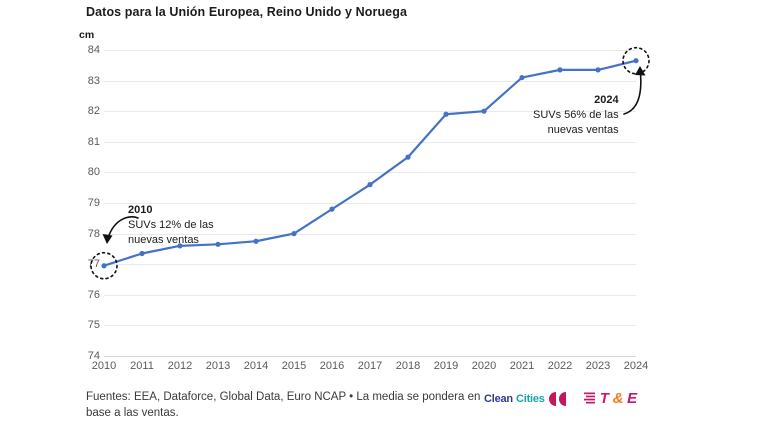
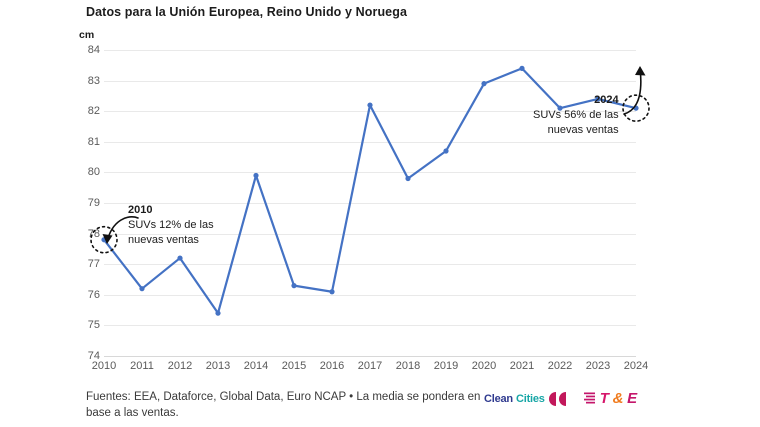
2010: 77.0 -> 77.8
2011: 77.3 -> 76.2
2012: 77.6 -> 77.2
2013: 77.7 -> 75.4
2014: 77.8 -> 79.9
2015: 78.0 -> 76.3
2016: 78.8 -> 76.1
2017: 79.6 -> 82.2
2018: 80.5 -> 79.8
2019: 81.9 -> 80.7
2020: 82.0 -> 82.9
2021: 83.1 -> 83.4
2022: 83.3 -> 82.1
2023: 83.3 -> 82.4
2024: 83.7 -> 82.1
